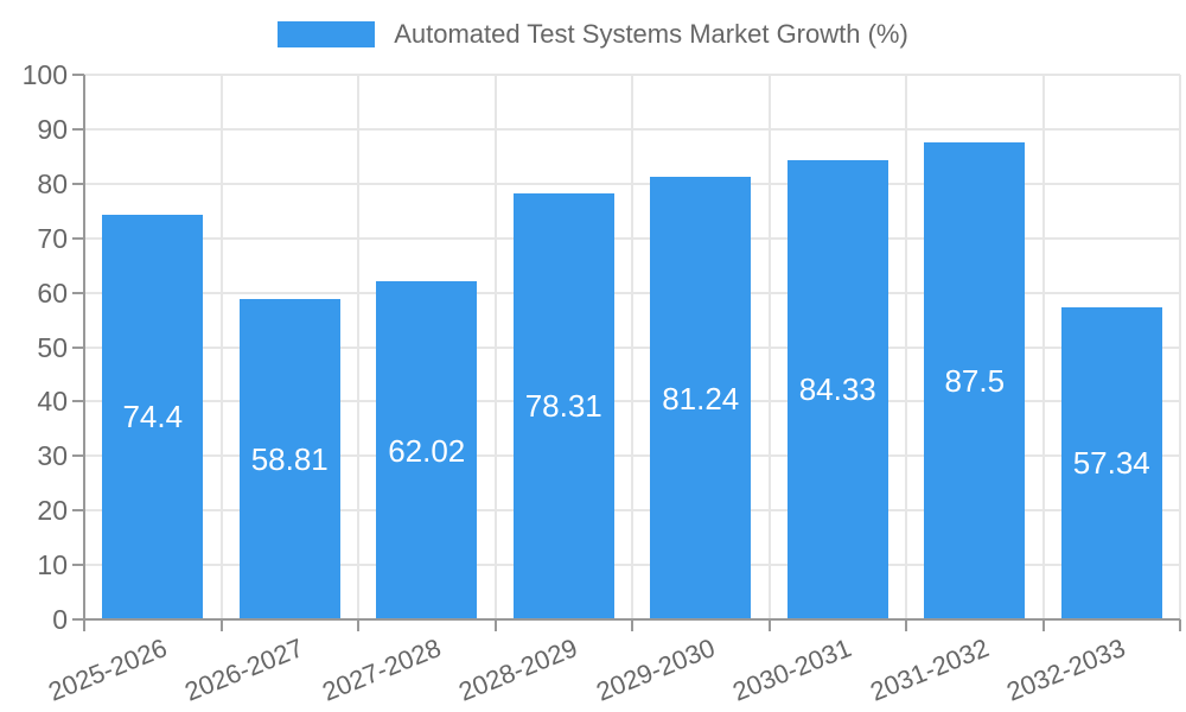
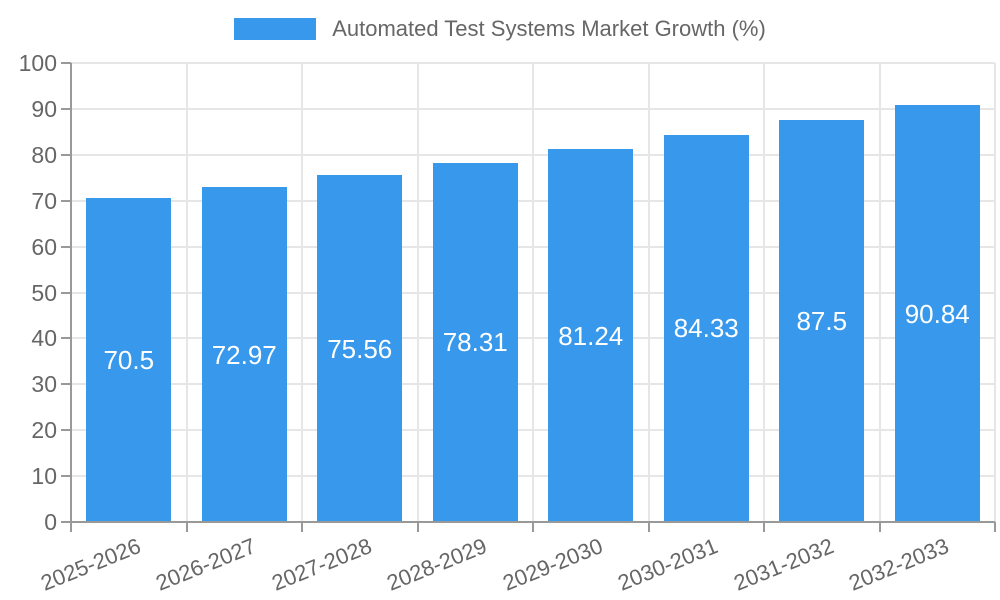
2025-2026: 74.4 -> 70.5
2026-2027: 58.81 -> 72.97
2027-2028: 62.02 -> 75.56
2032-2033: 57.34 -> 90.84
